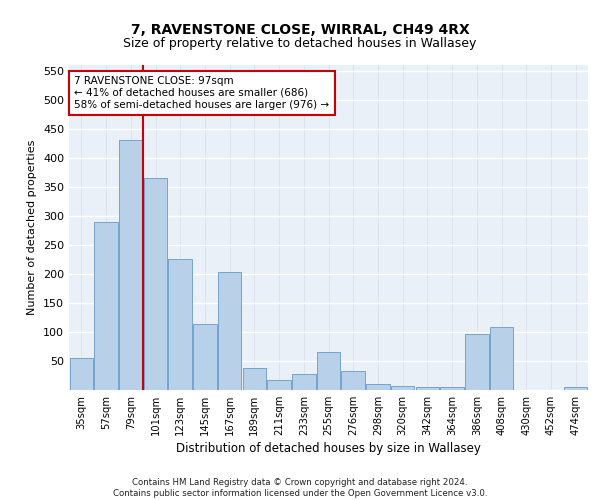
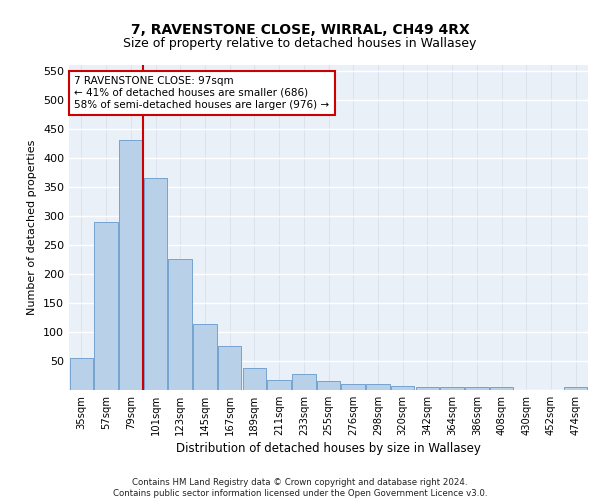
167sqm: 204 -> 75
255sqm: 66 -> 15
276sqm: 32 -> 10
386sqm: 96 -> 5
408sqm: 108 -> 5
